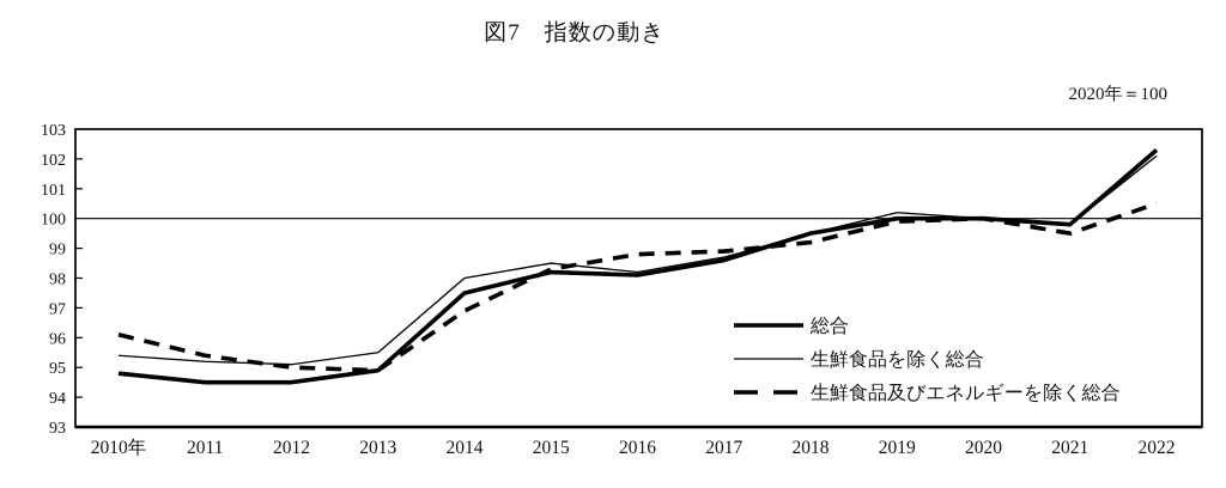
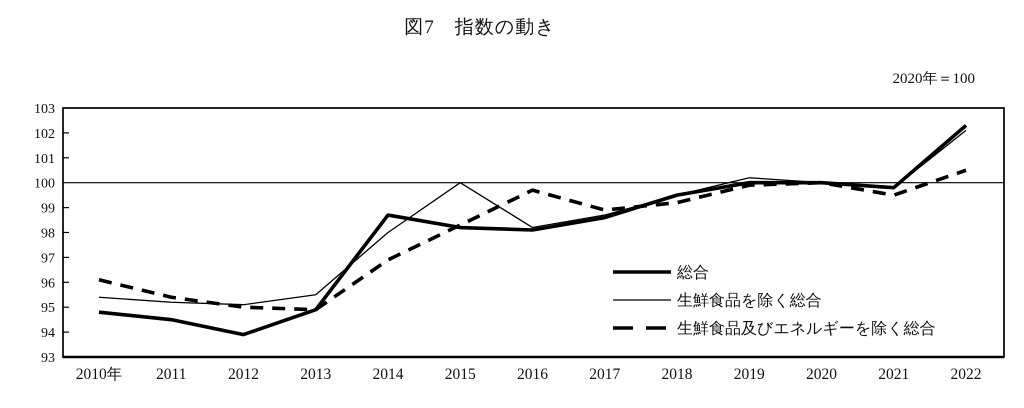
総合/2012: 94.5 -> 93.9
総合/2014: 97.5 -> 98.7
生鮮食品を除く総合/2015: 98.5 -> 100.0
生鮮食品及びエネルギーを除く総合/2016: 98.8 -> 99.7
